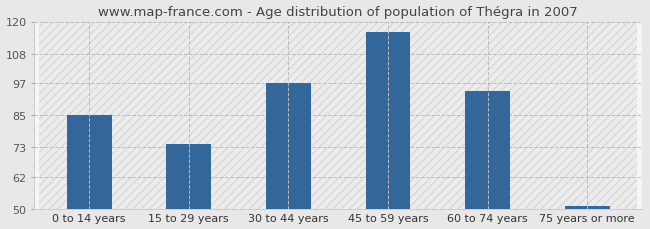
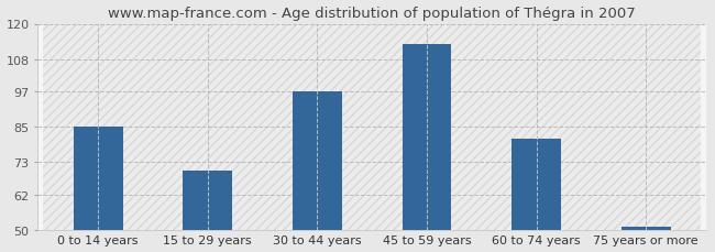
15 to 29 years: 74 -> 70
45 to 59 years: 116 -> 113
60 to 74 years: 94 -> 81
